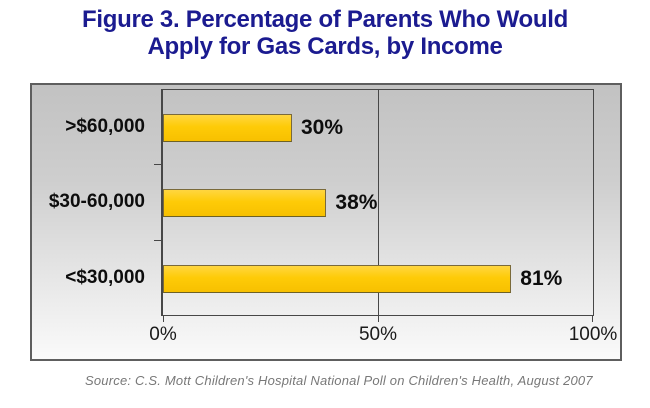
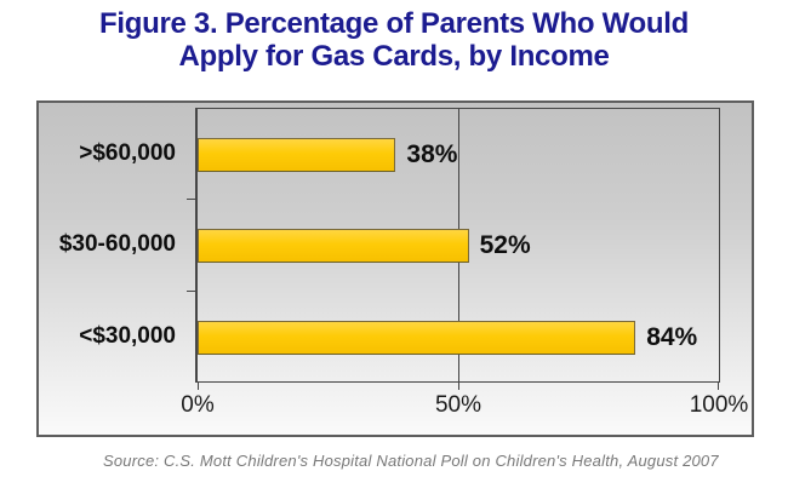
>$60,000: 30% -> 38%
$30-60,000: 38% -> 52%
<$30,000: 81% -> 84%
